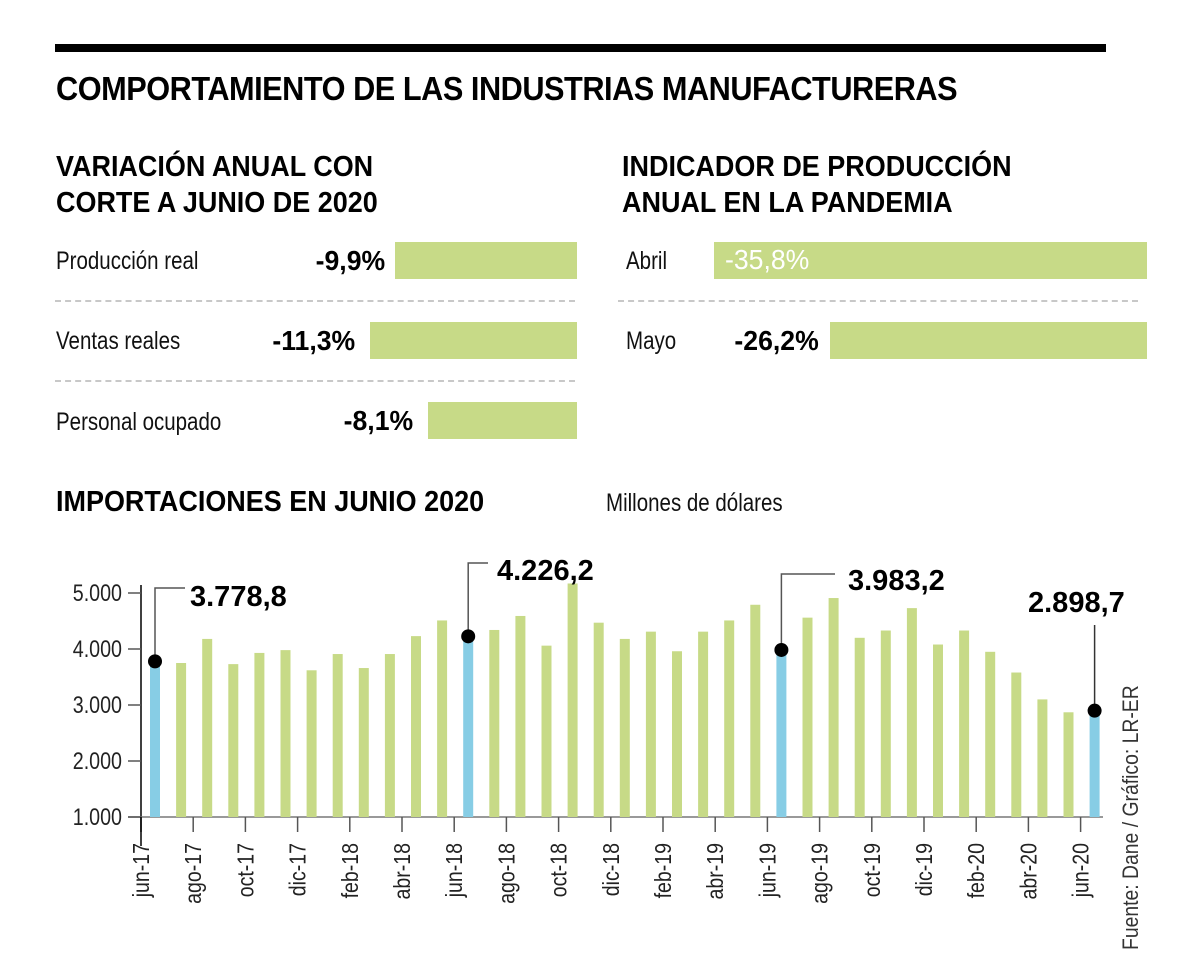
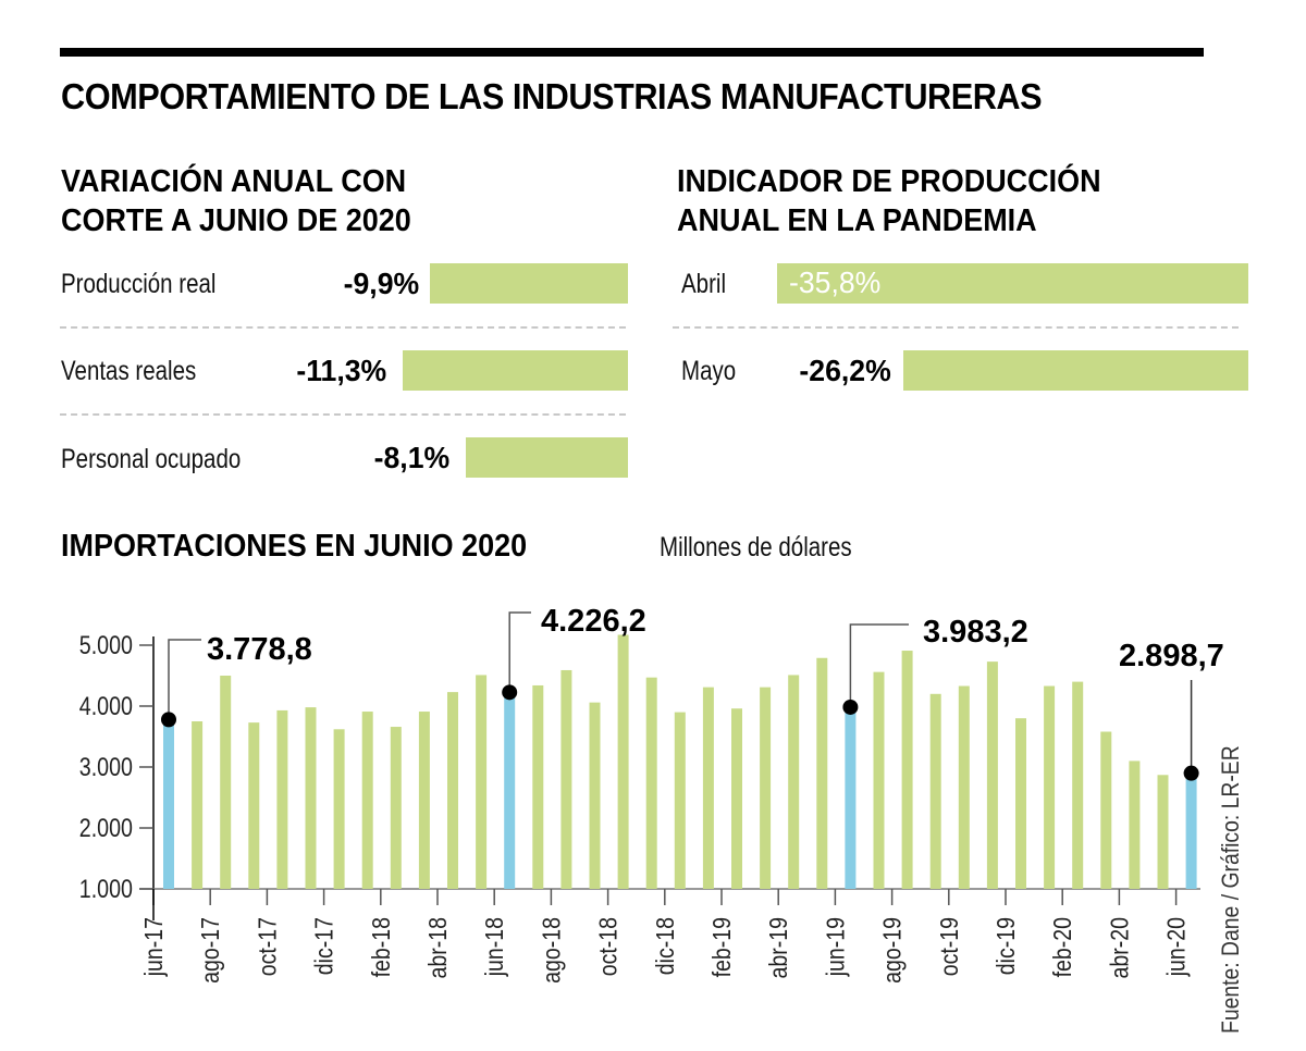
ago-17: 4200 -> 4500
dic-18: 4200 -> 3900
dic-19: 4100 -> 3800
feb-20: 4000 -> 4400
